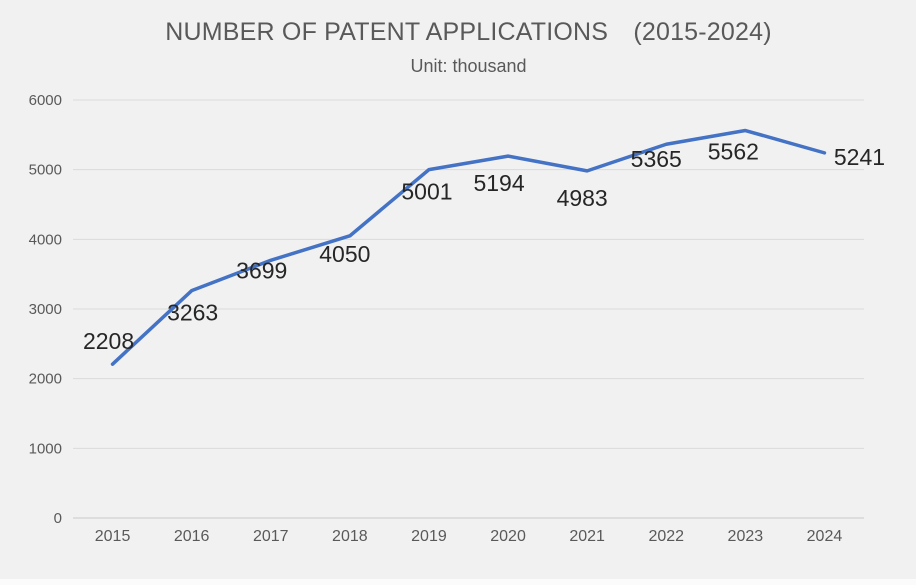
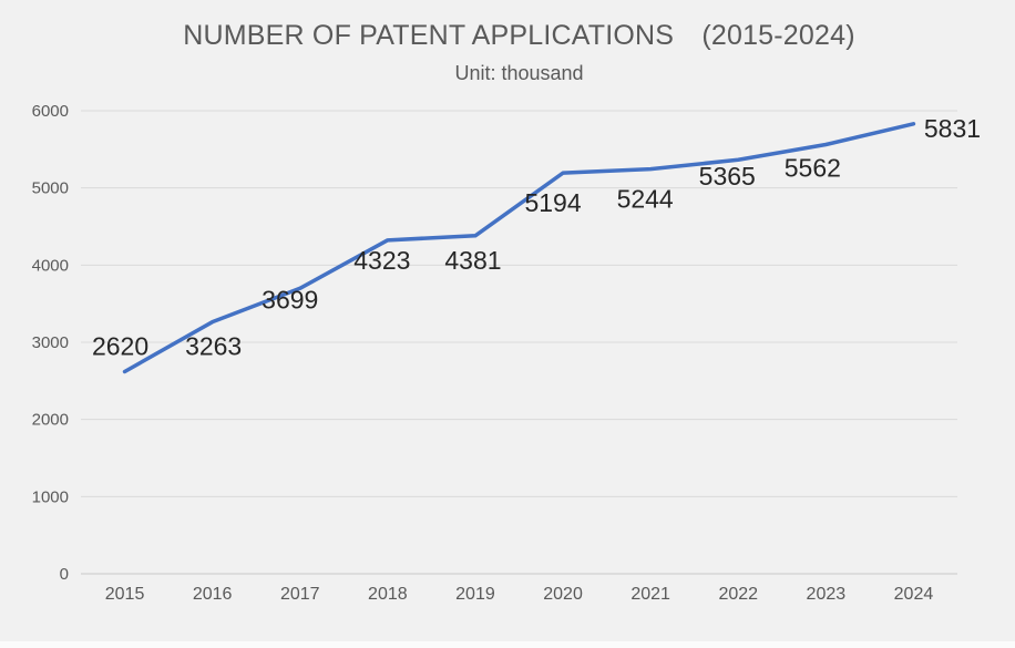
2015: 2208 -> 2620
2018: 4050 -> 4323
2019: 5001 -> 4381
2021: 4983 -> 5244
2024: 5241 -> 5831
